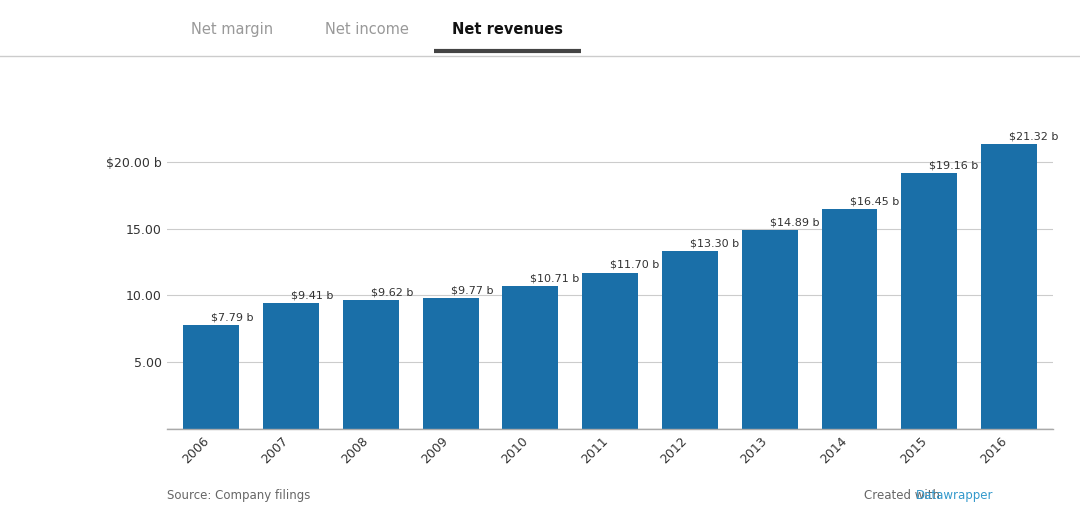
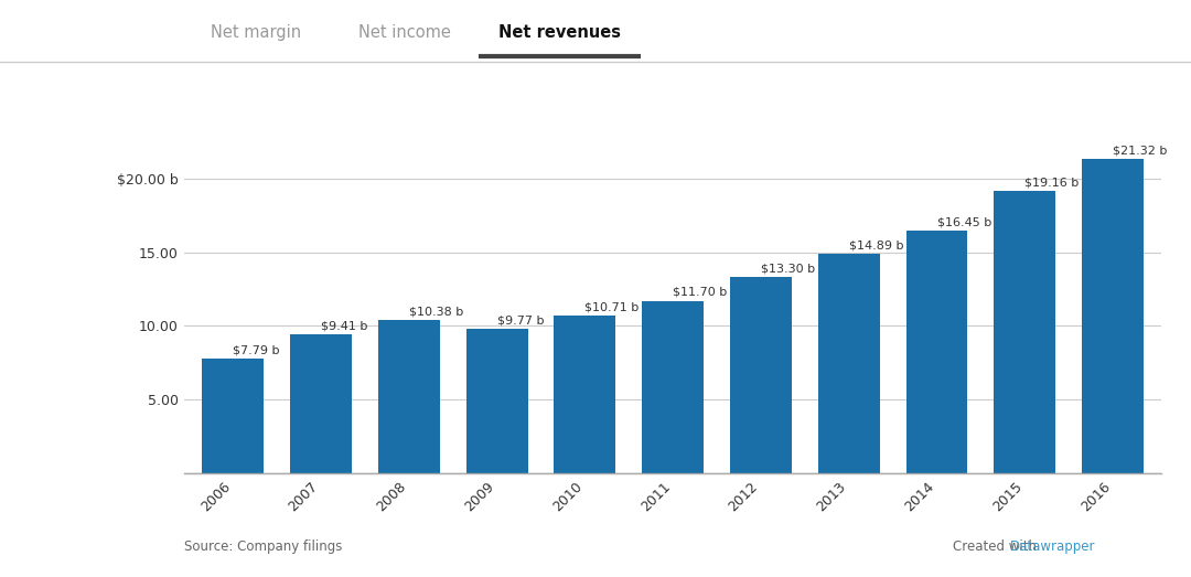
2008: $9.62 -> $10.38
